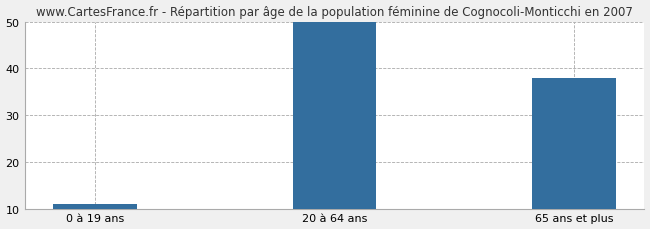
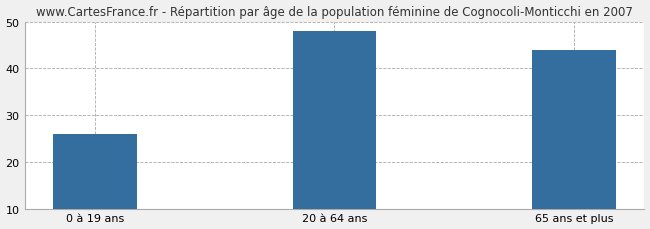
0 à 19 ans: 11 -> 26
20 à 64 ans: 50 -> 48
65 ans et plus: 38 -> 44
